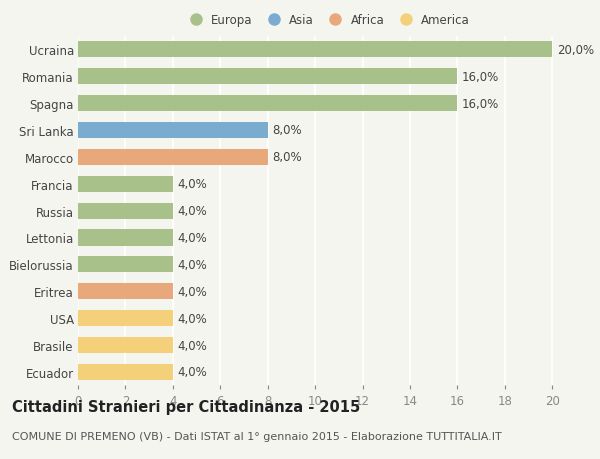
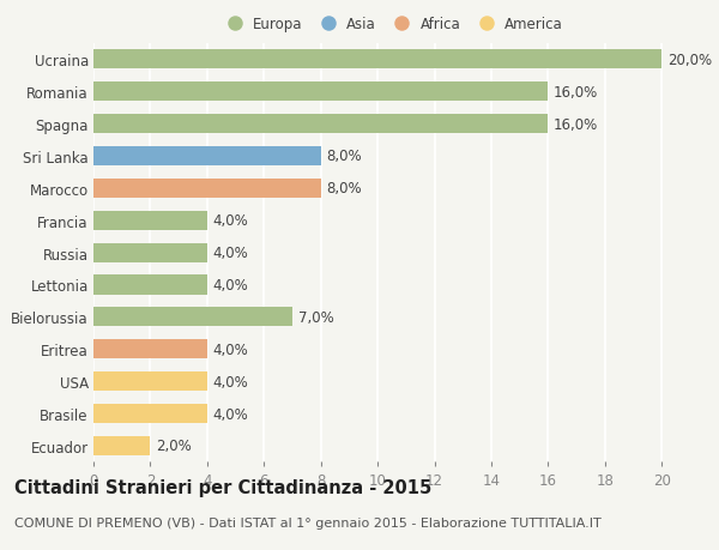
Bielorussia: 4,0% -> 7,0%
Ecuador: 4,0% -> 2,0%
